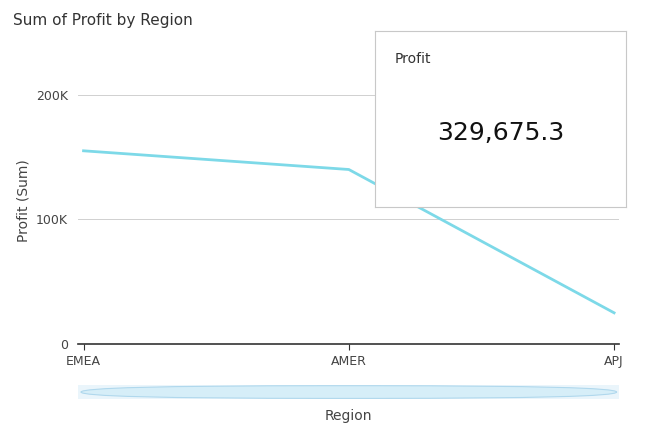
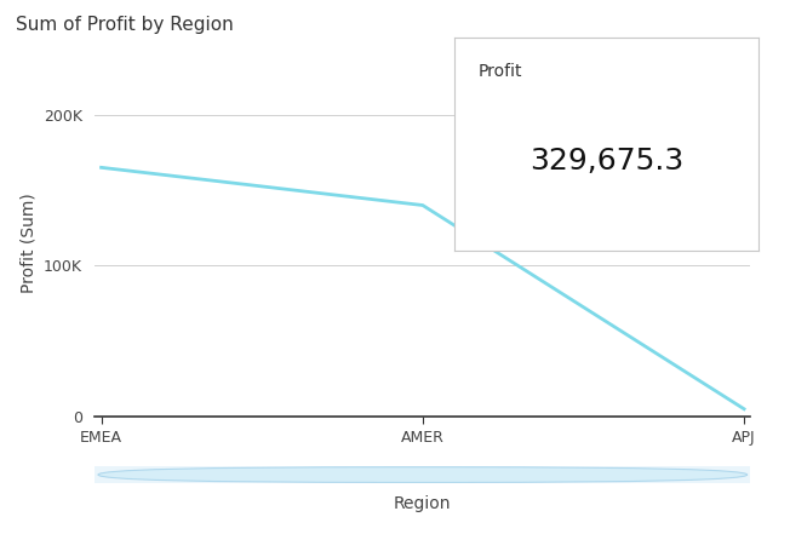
EMEA: 155K -> 165K
APJ: 25K -> 5K
